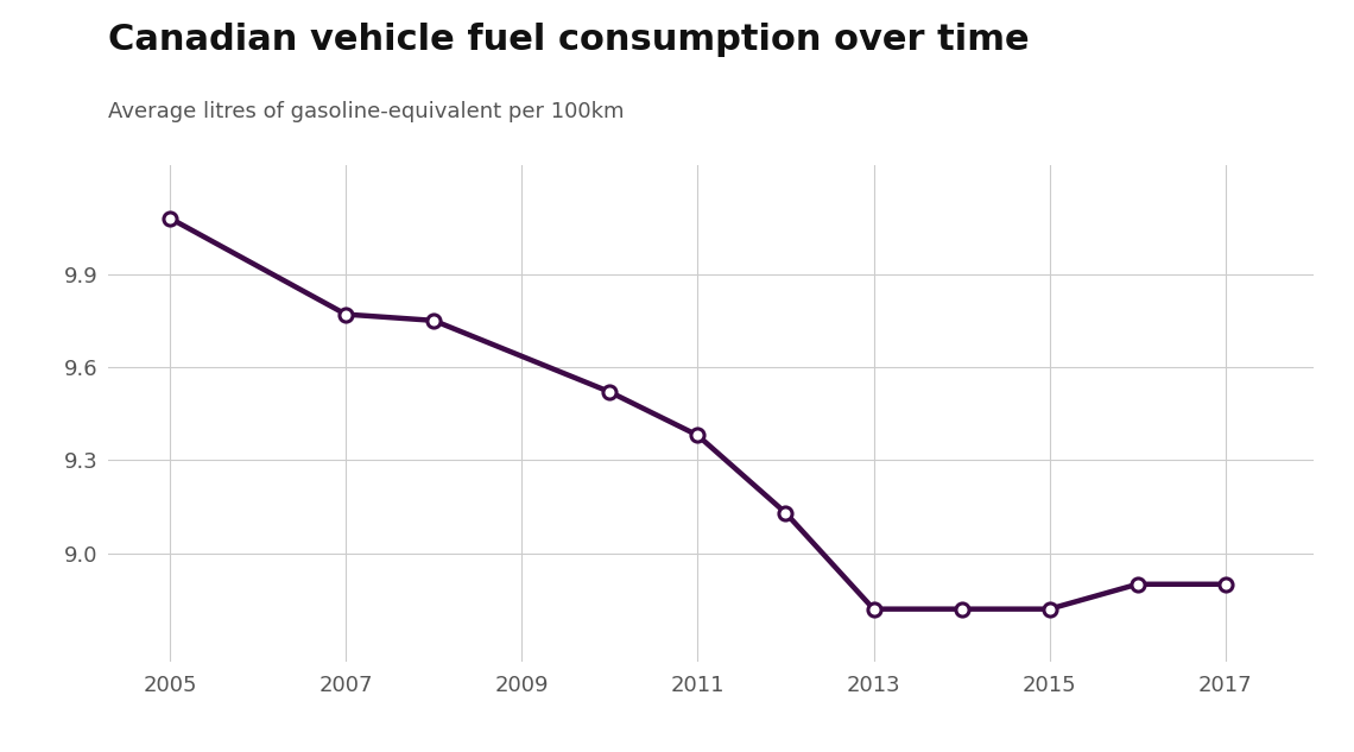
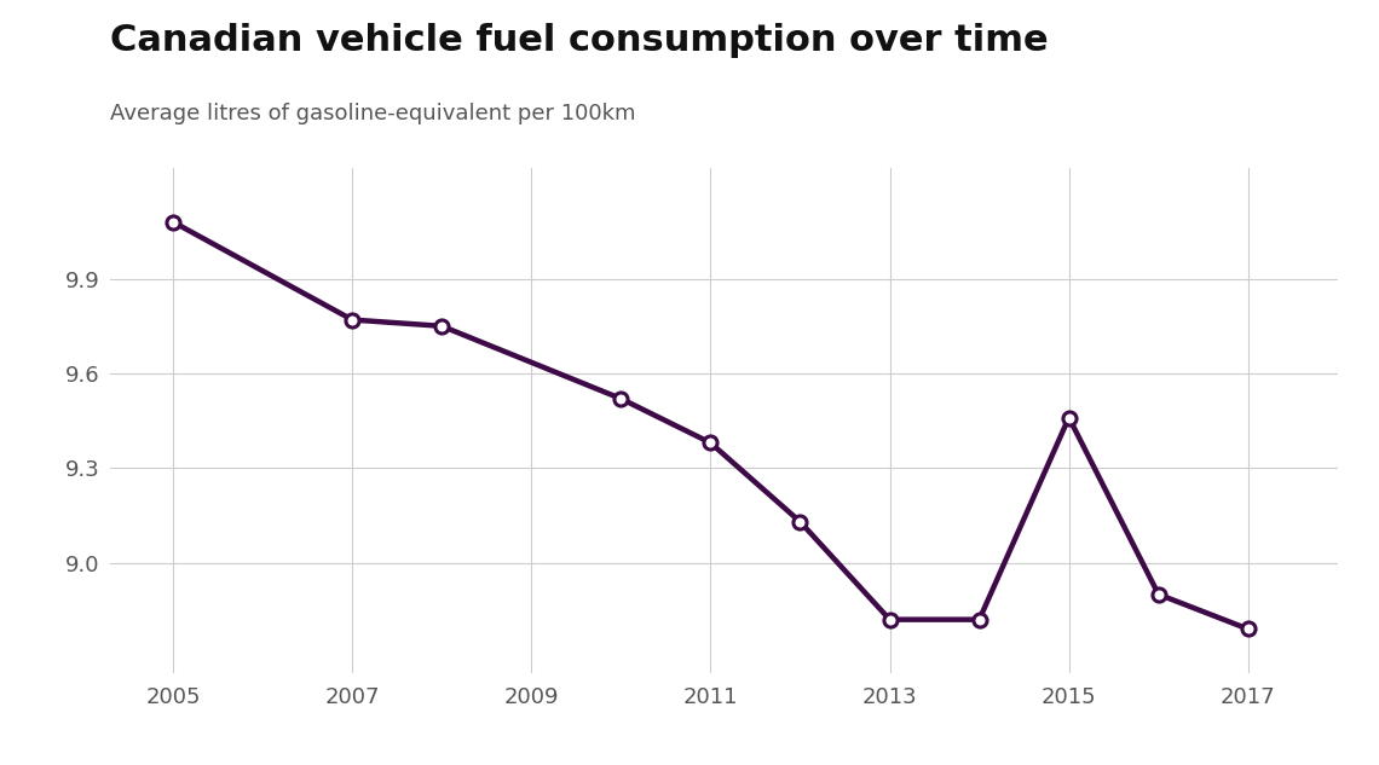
2015: 8.82 -> 9.46
2017: 8.90 -> 8.79
